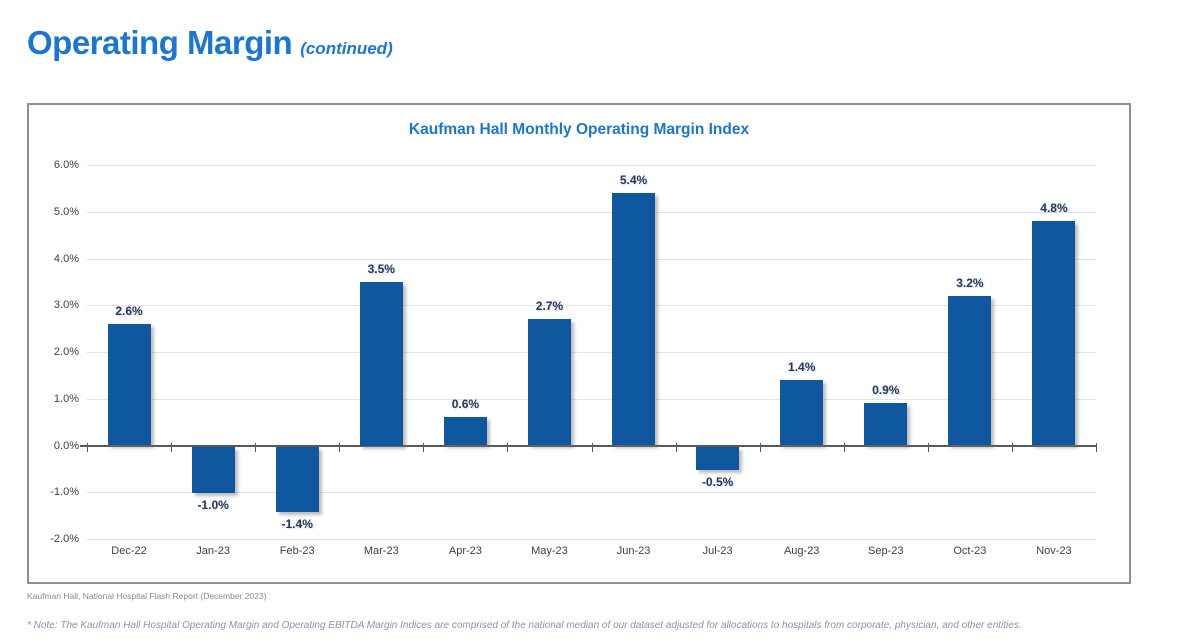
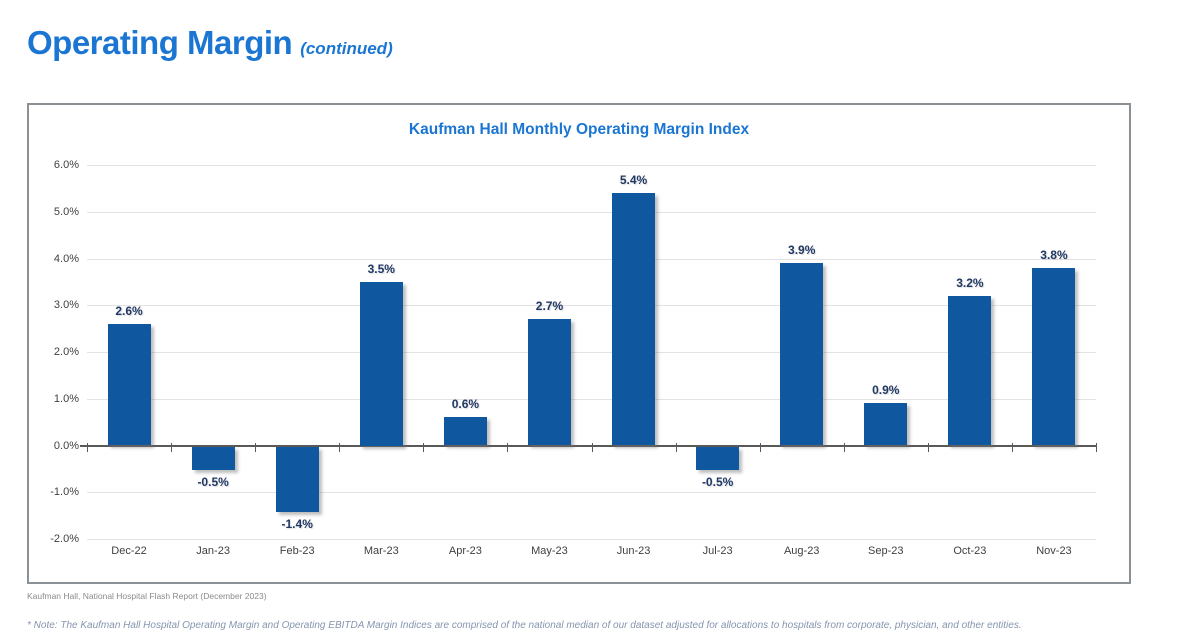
Jan-23: -1.0% -> -0.5%
Aug-23: 1.4% -> 3.9%
Nov-23: 4.8% -> 3.8%
